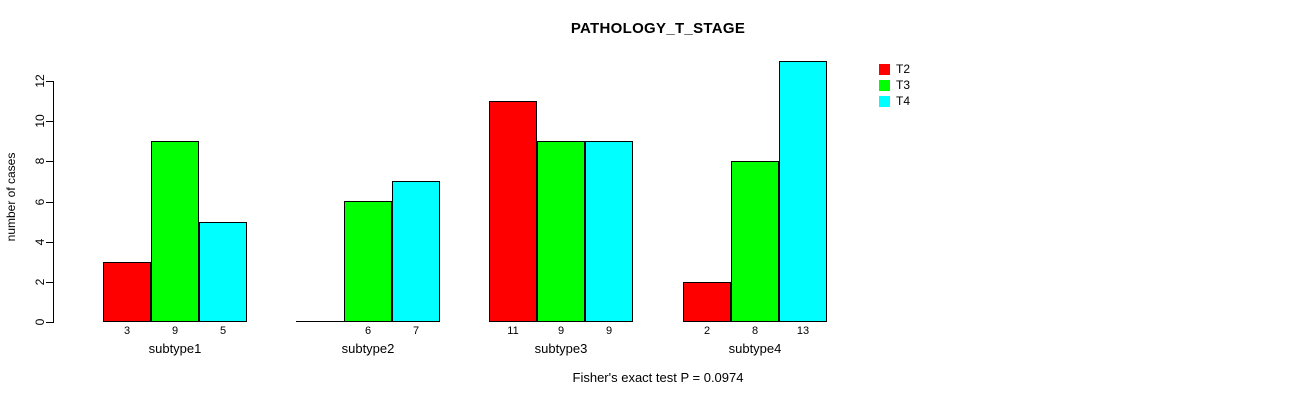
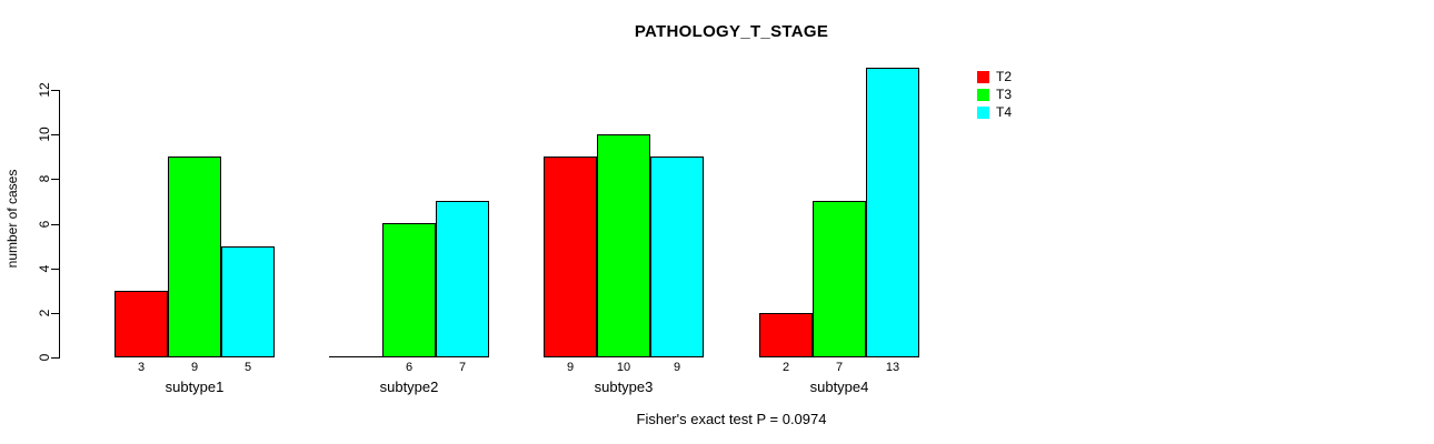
T2/subtype3: 11 -> 9
T3/subtype3: 9 -> 10
T3/subtype4: 8 -> 7
